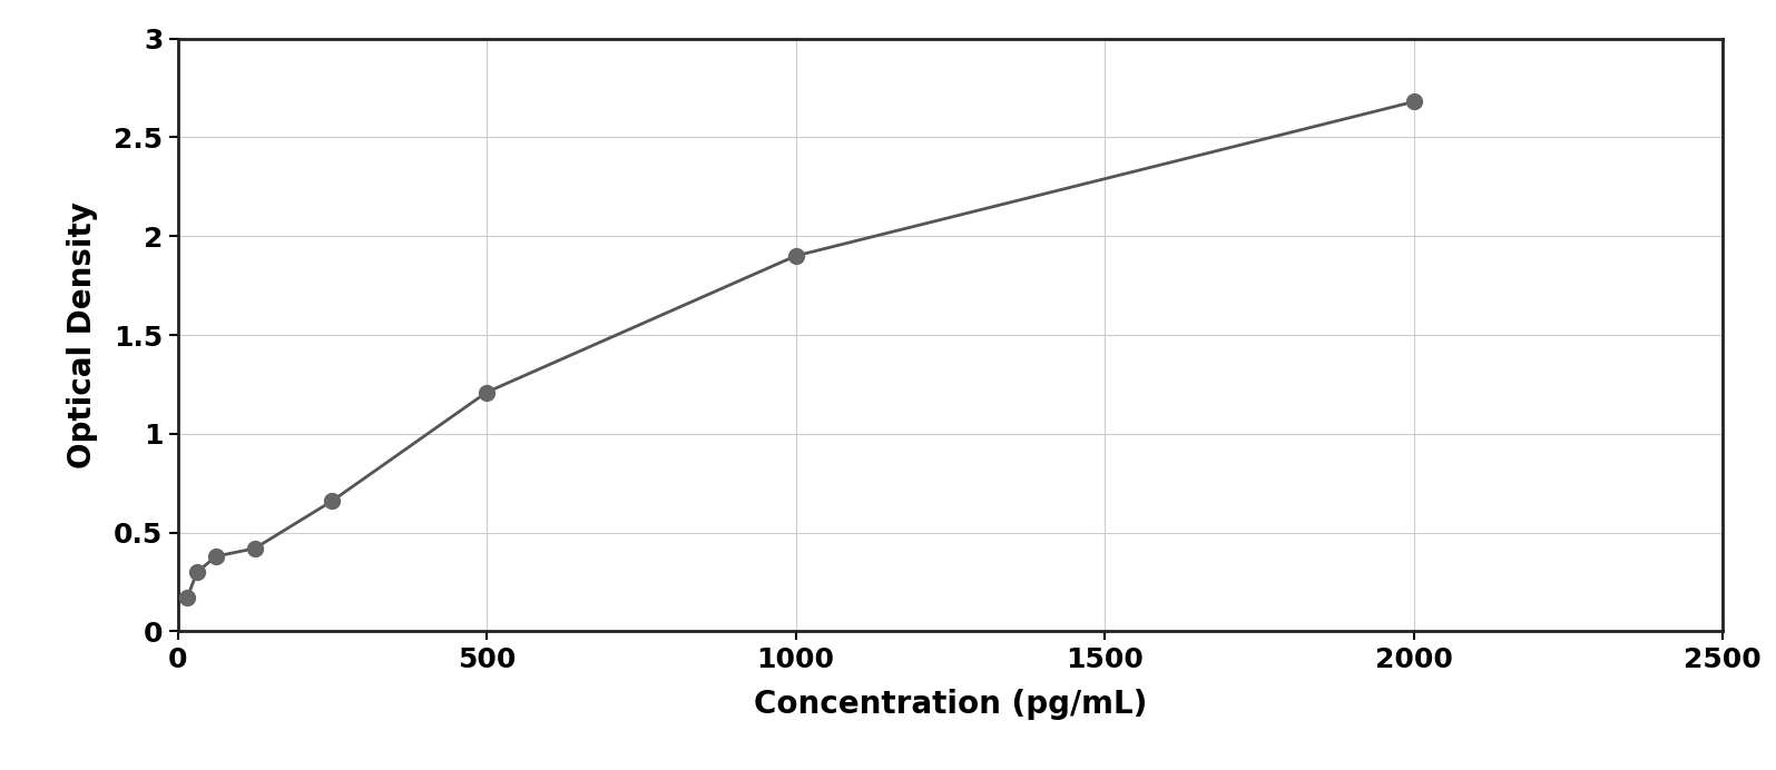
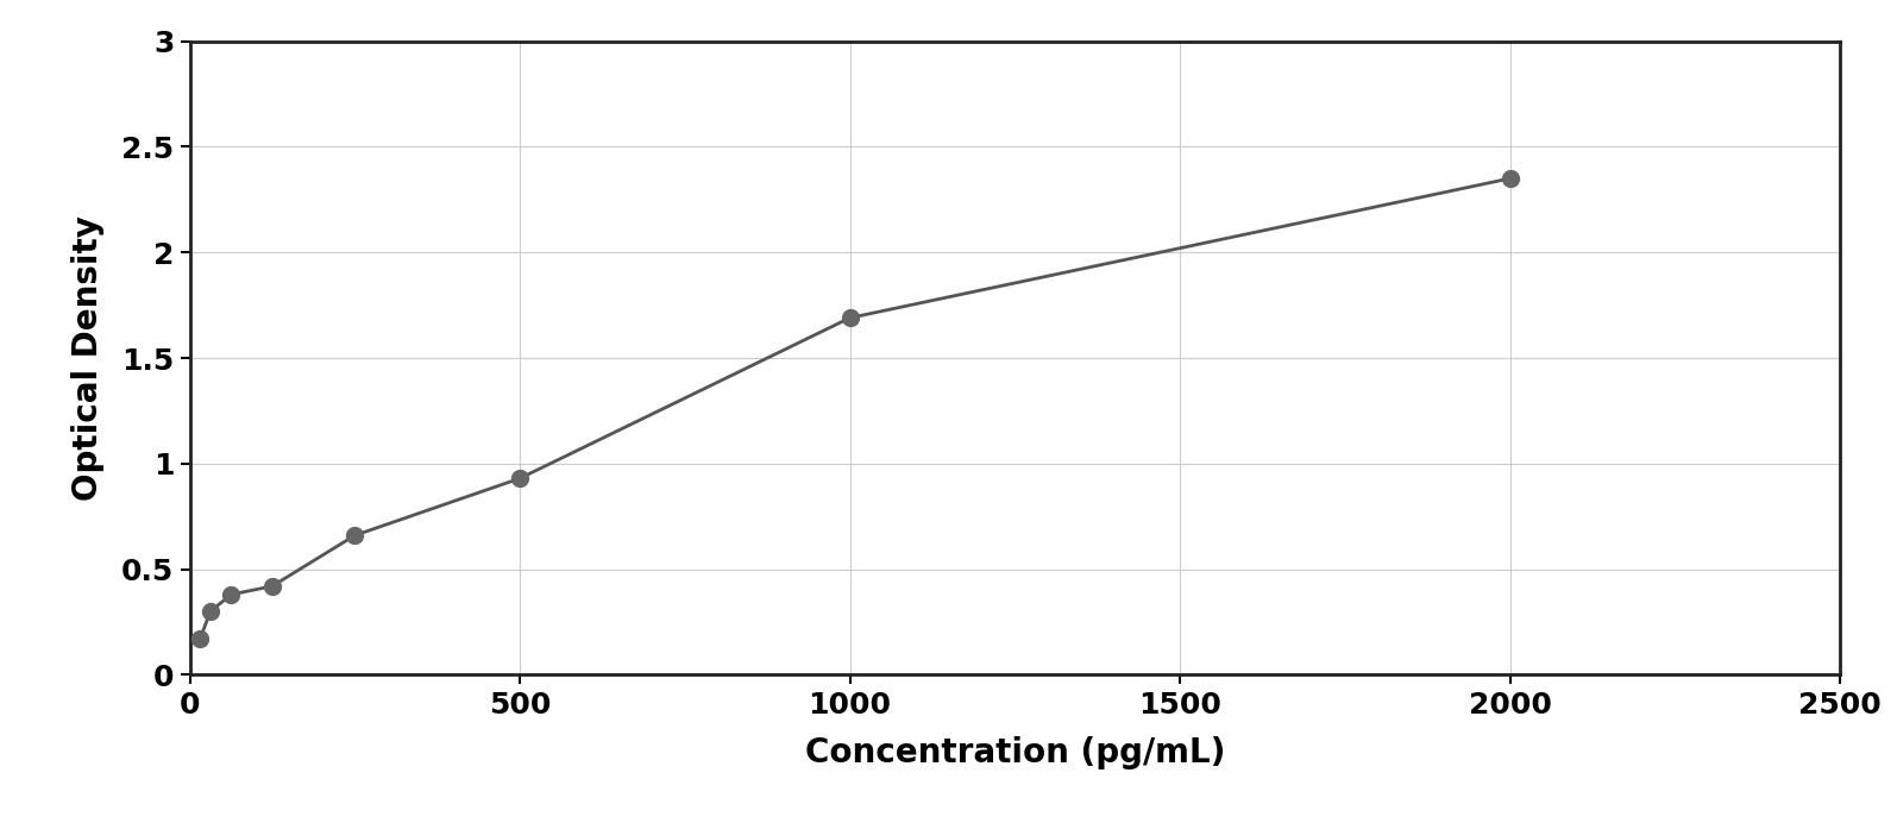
500: 1.21 -> 0.93
1000: 1.90 -> 1.69
2000: 2.68 -> 2.35
